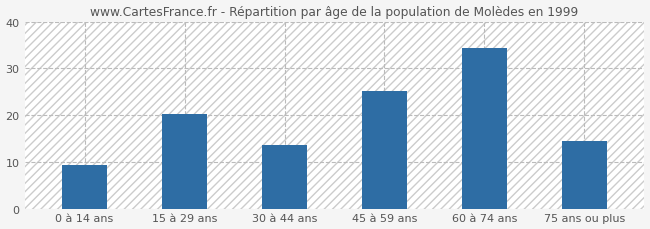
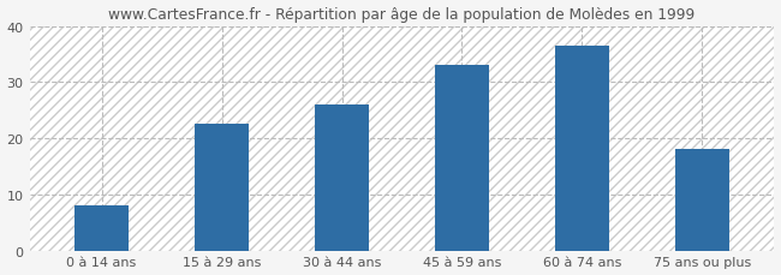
0 à 14 ans: 9.3 -> 8.0
15 à 29 ans: 20.2 -> 22.5
30 à 44 ans: 13.5 -> 26.0
45 à 59 ans: 25.1 -> 33.0
60 à 74 ans: 34.4 -> 36.5
75 ans ou plus: 14.4 -> 18.0
